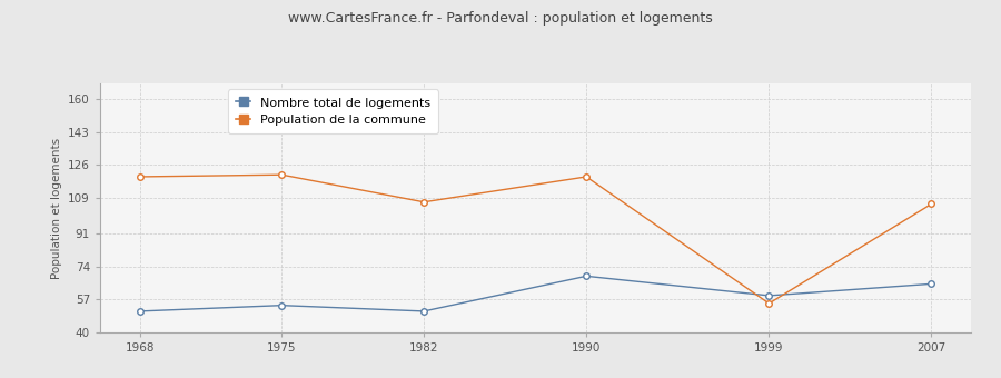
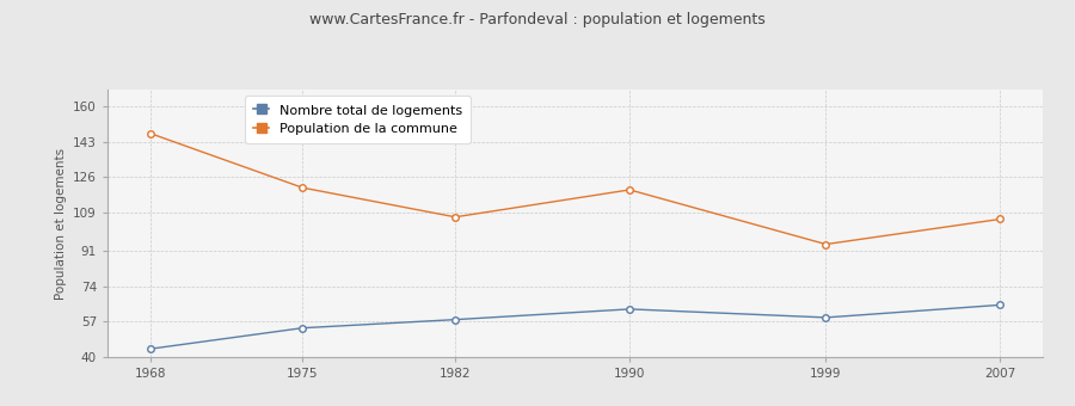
Nombre total de logements/1968: 51 -> 44
Population de la commune/1968: 120 -> 147
Nombre total de logements/1982: 51 -> 58
Nombre total de logements/1990: 69 -> 63
Population de la commune/1999: 55 -> 94
